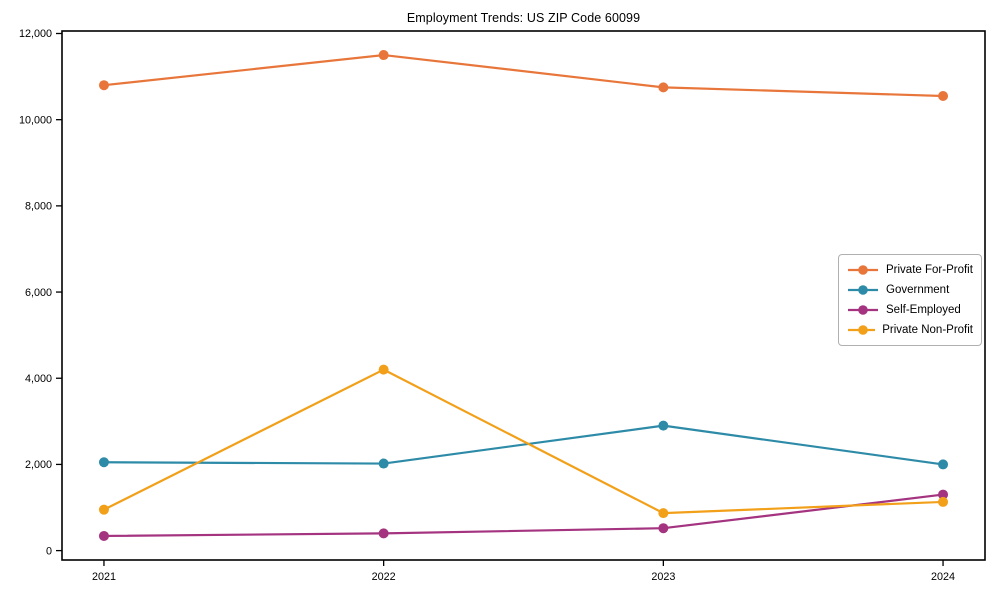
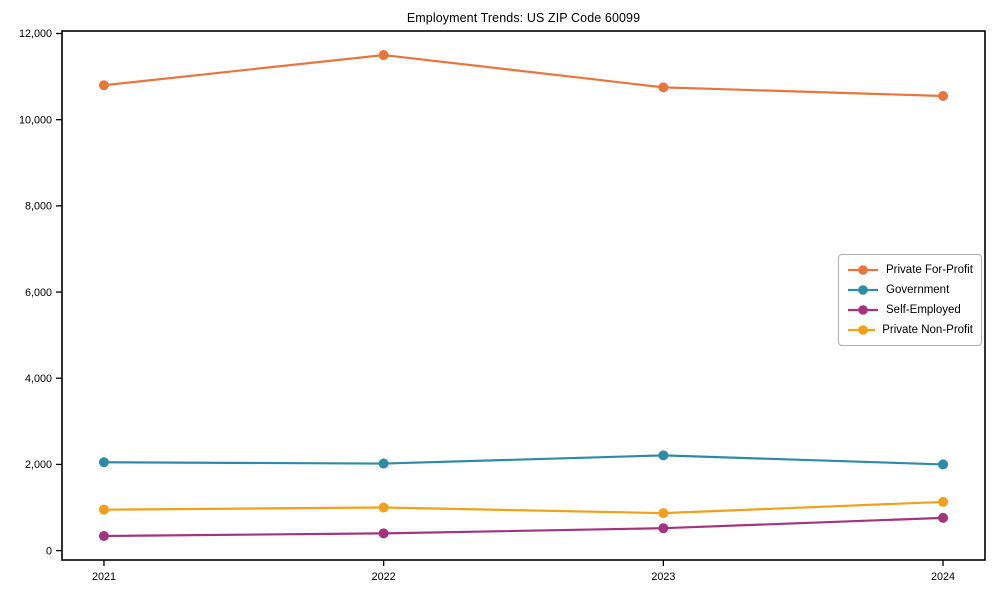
Private Non-Profit/2022: 4200 -> 1000
Government/2023: 2900 -> 2200
Self-Employed/2024: 1300 -> 800
